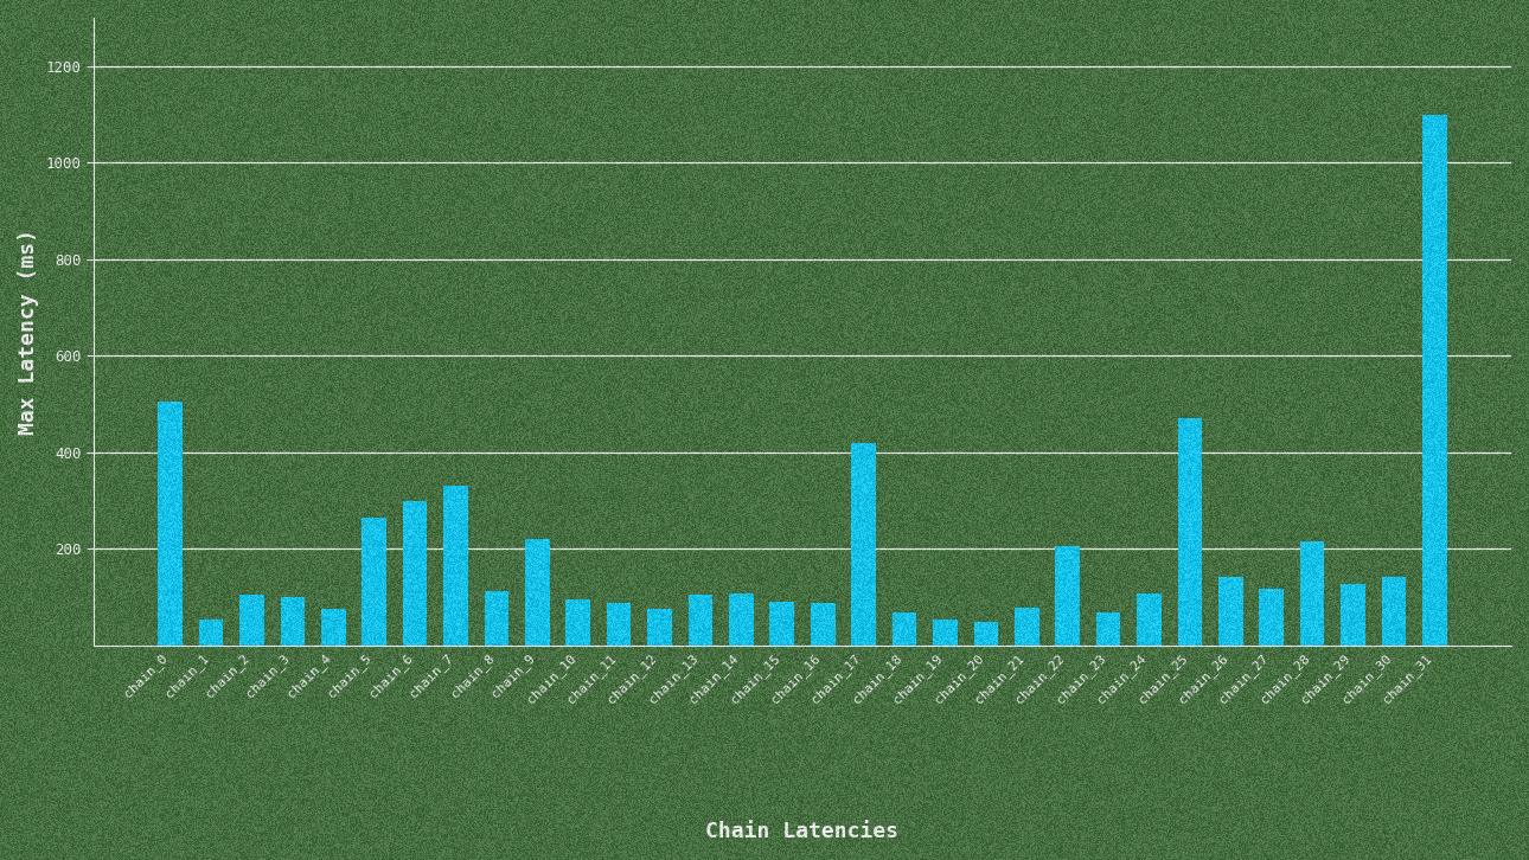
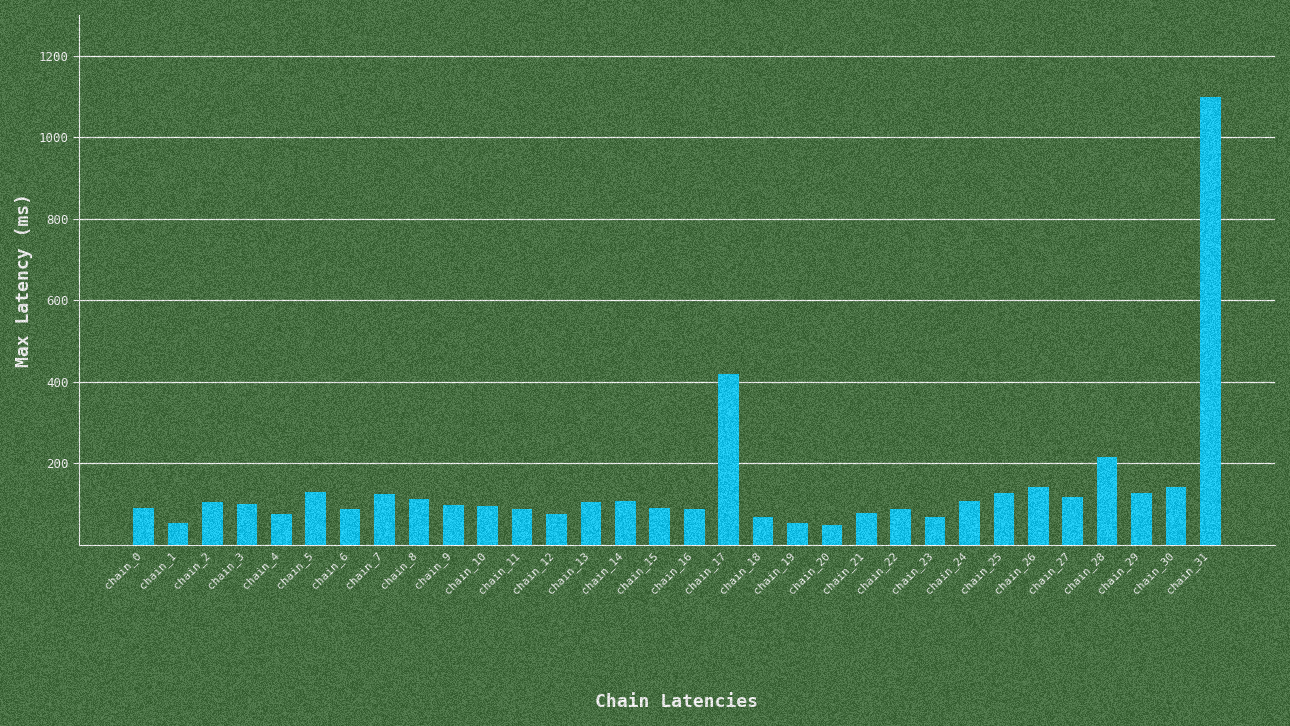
chain_0: 505 -> 90
chain_5: 265 -> 130
chain_6: 300 -> 88
chain_7: 330 -> 125
chain_9: 220 -> 98
chain_22: 205 -> 88
chain_25: 470 -> 128
